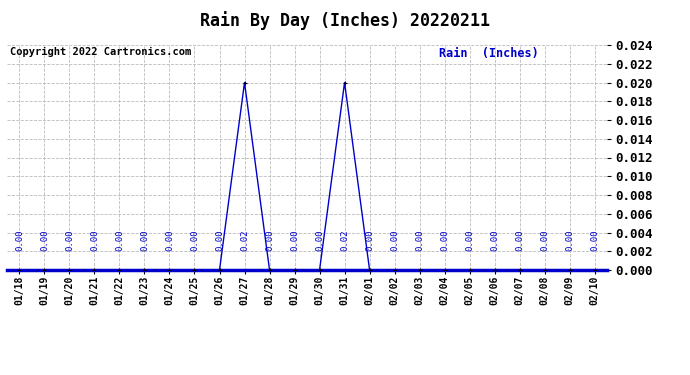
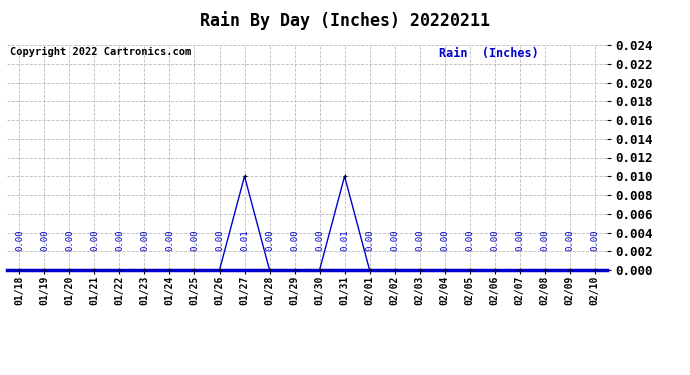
01/27: 0.02 -> 0.01
01/31: 0.02 -> 0.01
